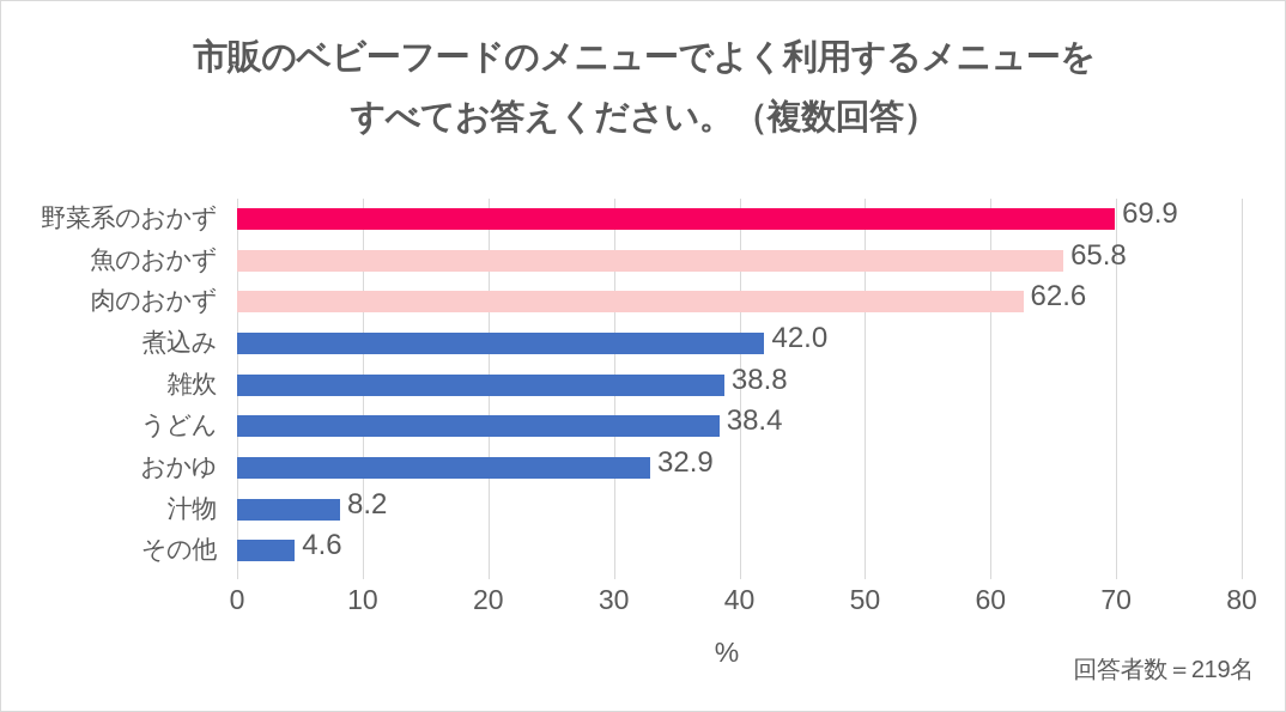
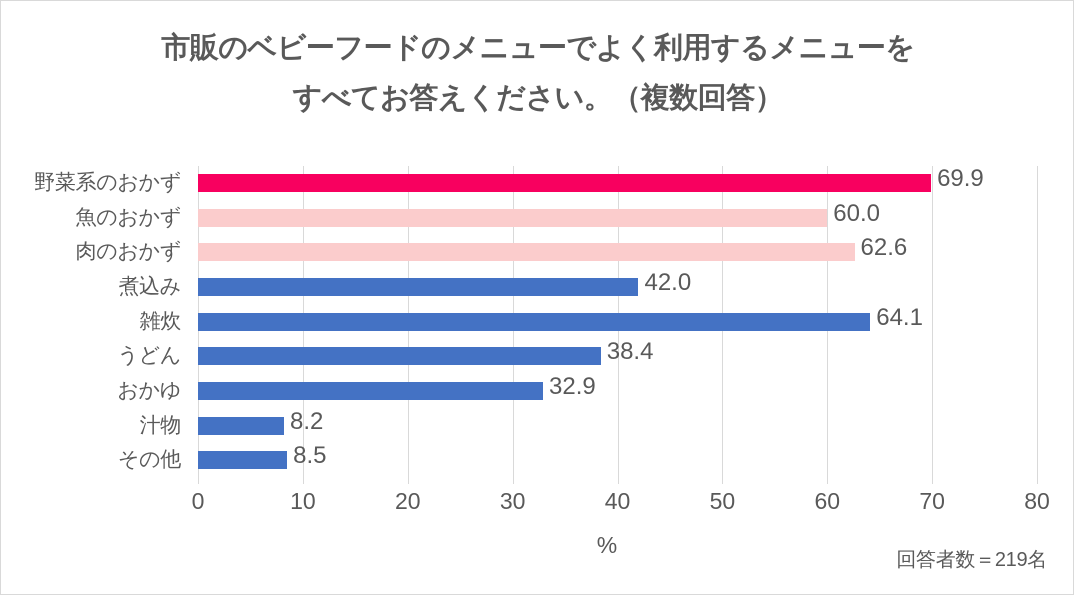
魚のおかず: 65.8 -> 60.0
雑炊: 38.8 -> 64.1
その他: 4.6 -> 8.5
